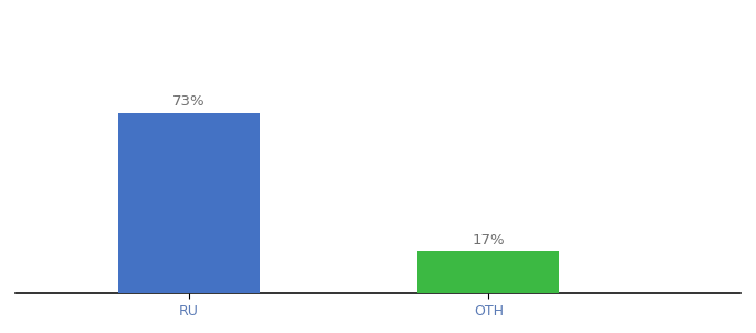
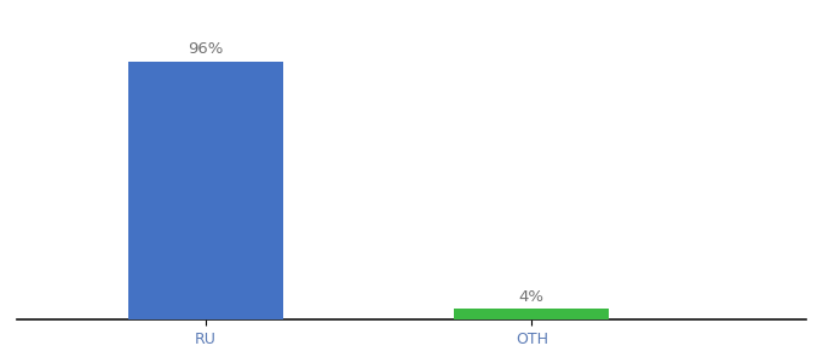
RU: 73% -> 96%
OTH: 17% -> 4%
